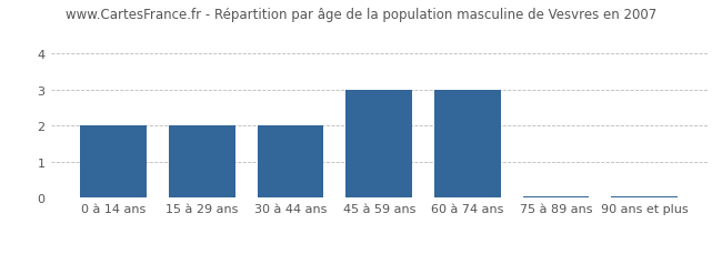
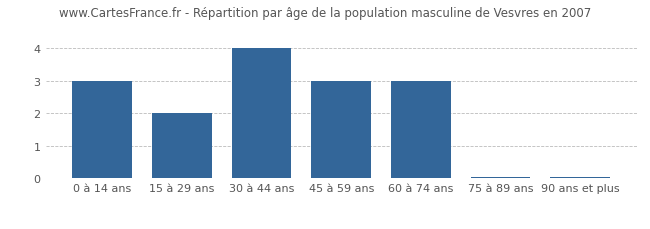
0 à 14 ans: 2.00 -> 3.00
30 à 44 ans: 2.00 -> 4.00
